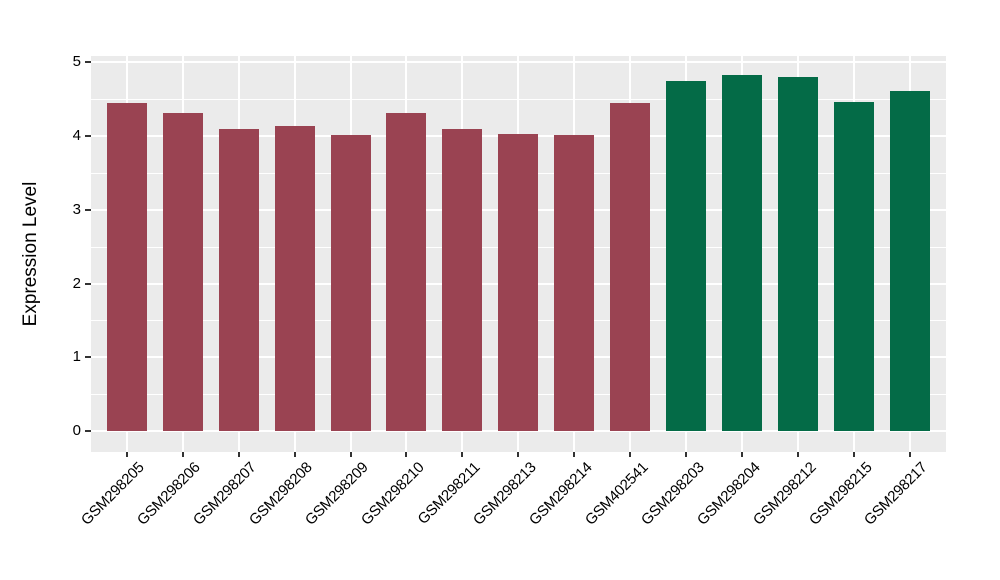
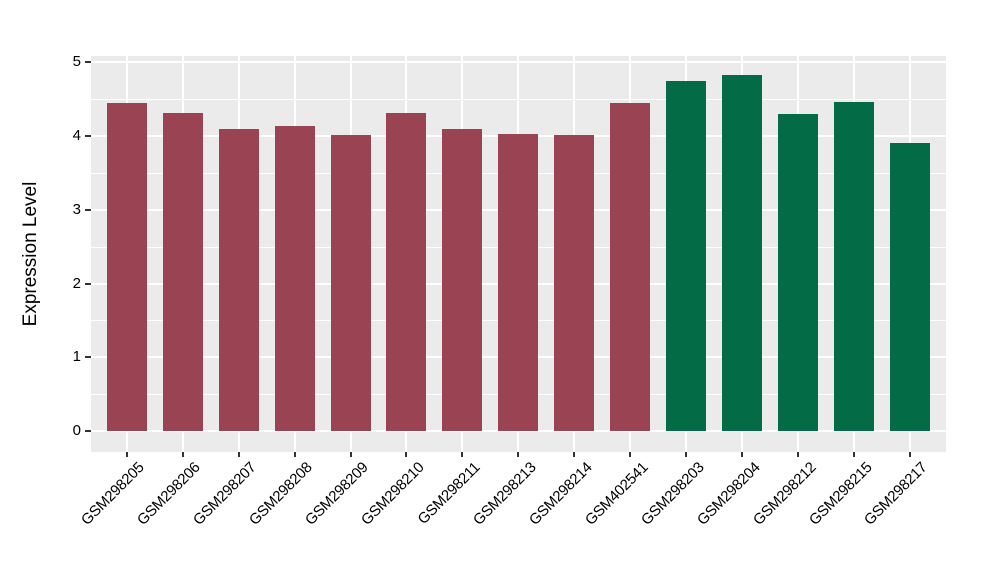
GSM298212: 4.8 -> 4.3
GSM298217: 4.6 -> 3.9
